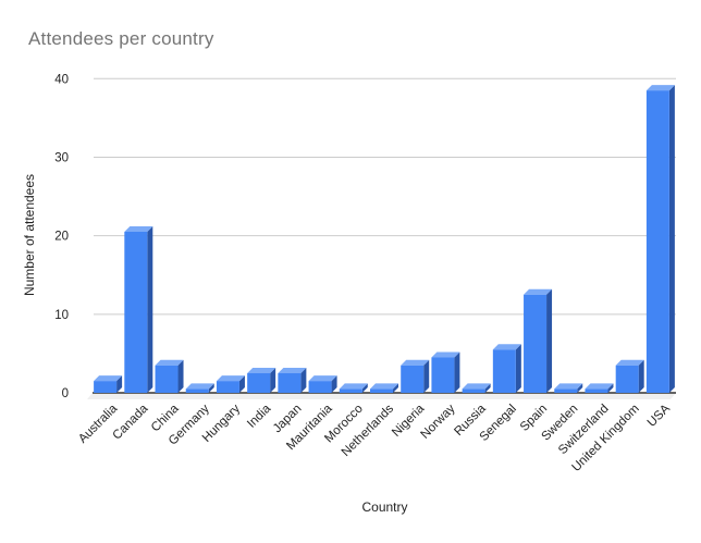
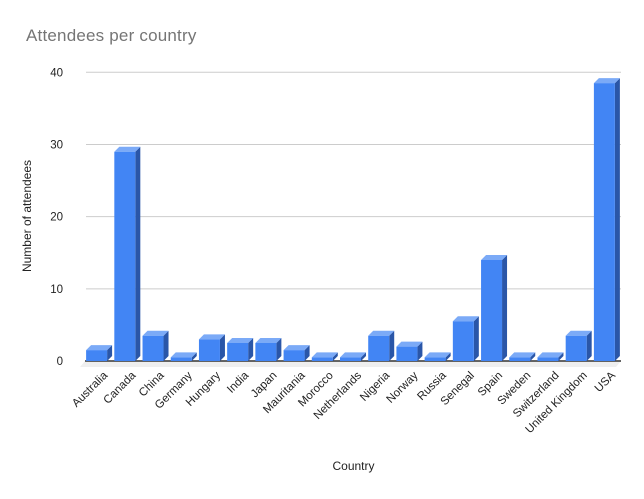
Canada: 20 -> 29
Hungary: 2 -> 3
Norway: 4 -> 2
Spain: 12 -> 14
